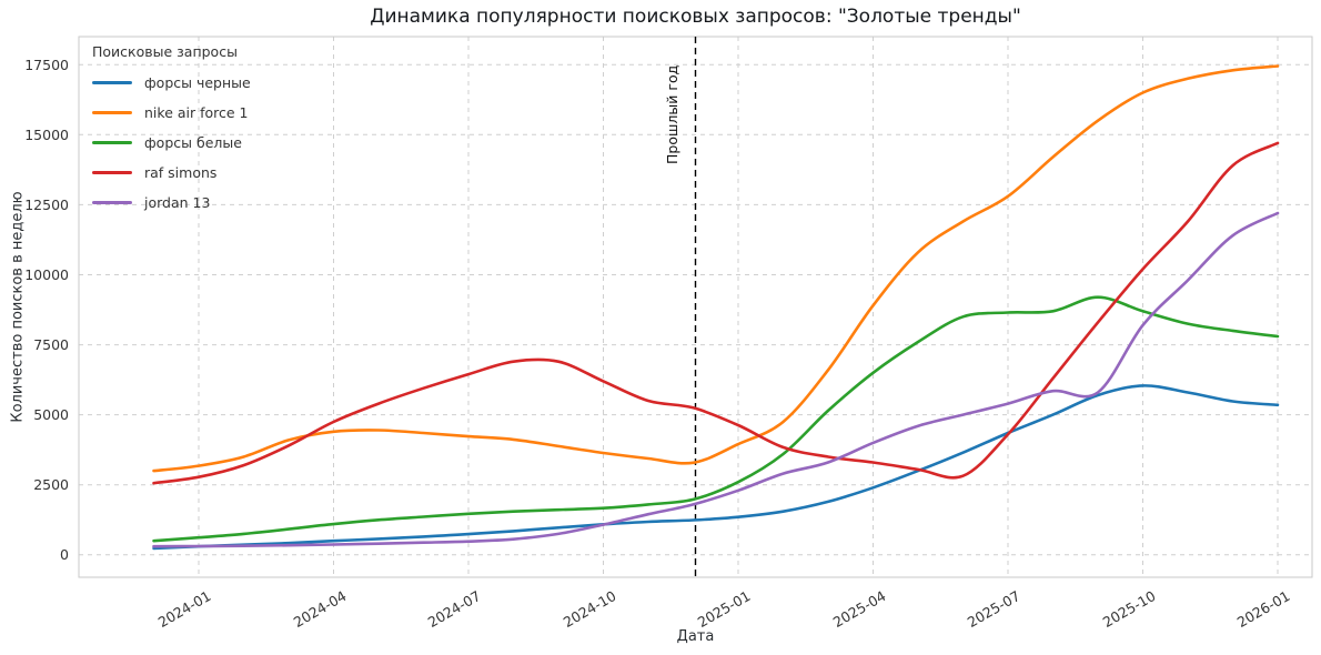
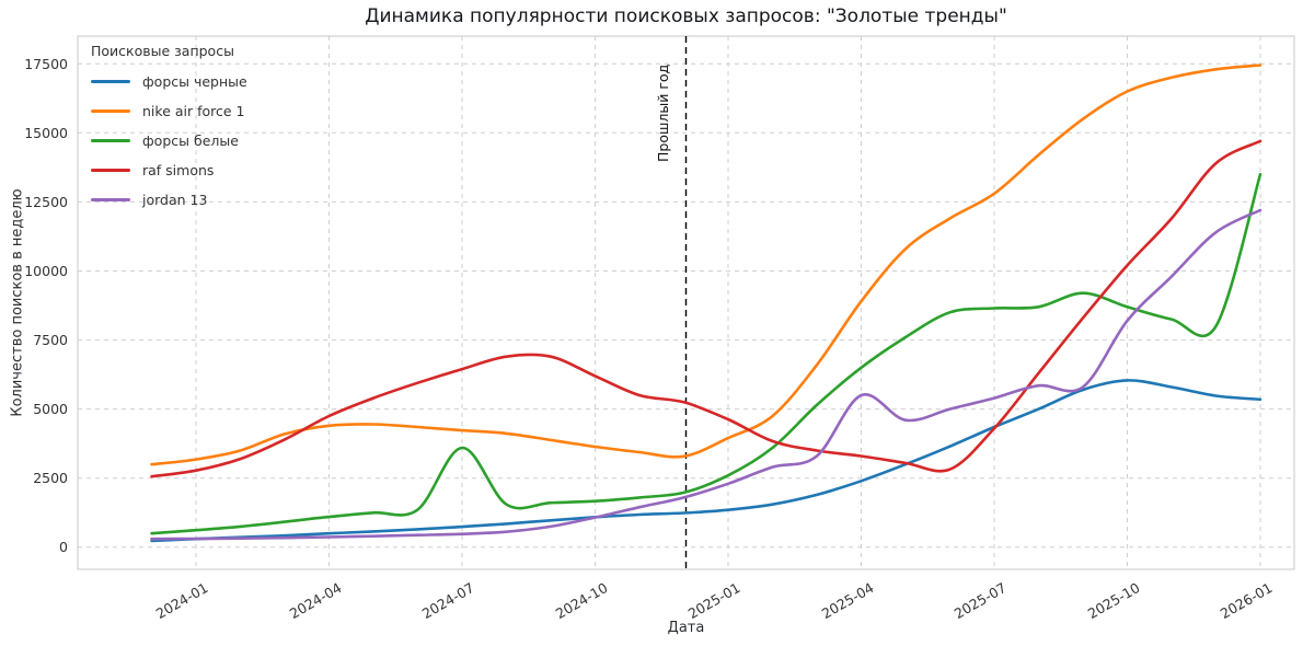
форсы белые/2024-07: 1500 -> 3600
jordan 13/2025-04: 4000 -> 5500
форсы белые/2026-01: 7800 -> 13500
